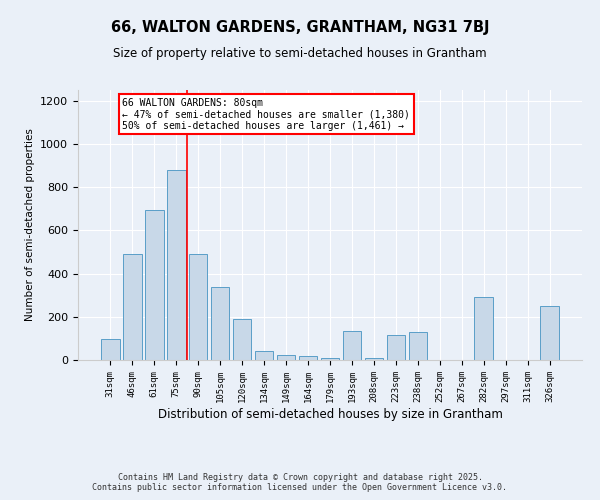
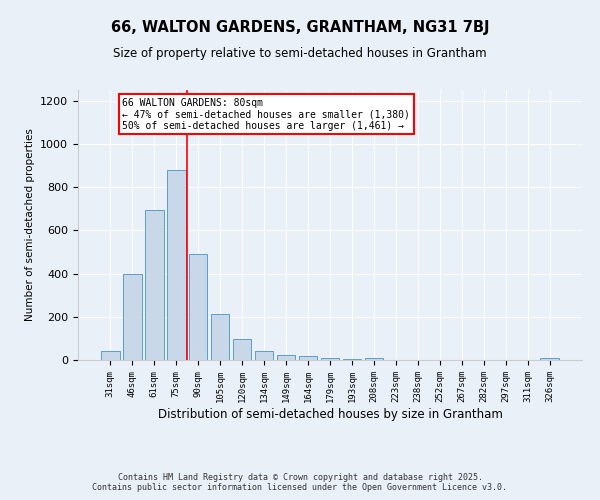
31sqm: 95 -> 40
46sqm: 490 -> 400
105sqm: 340 -> 215
120sqm: 190 -> 95
193sqm: 135 -> 3
223sqm: 115 -> 2
238sqm: 130 -> 1
282sqm: 290 -> 1
326sqm: 250 -> 10
